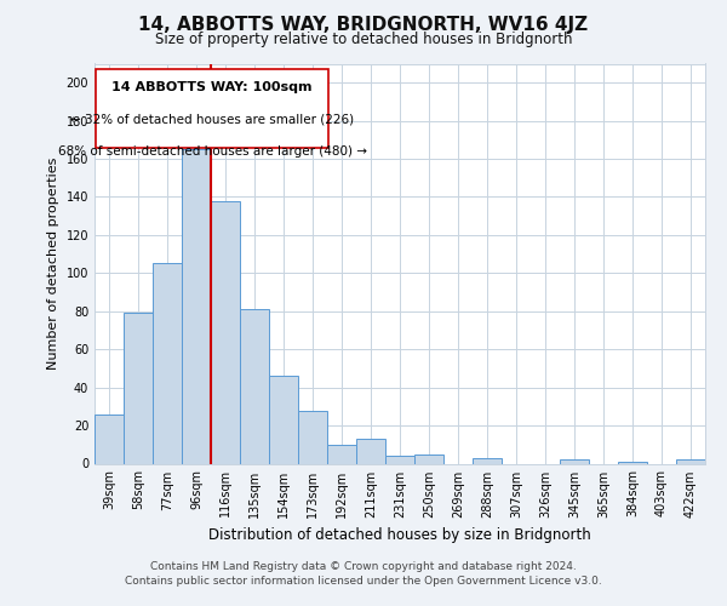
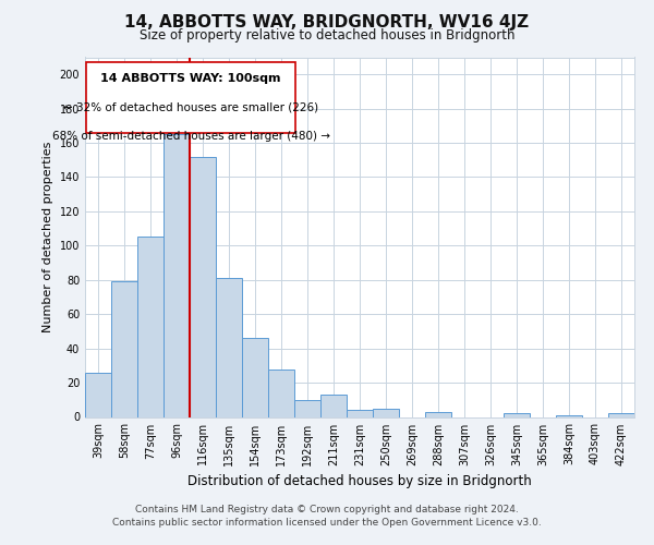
116sqm: 138 -> 152
